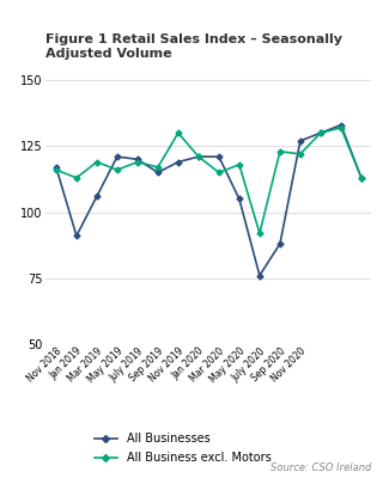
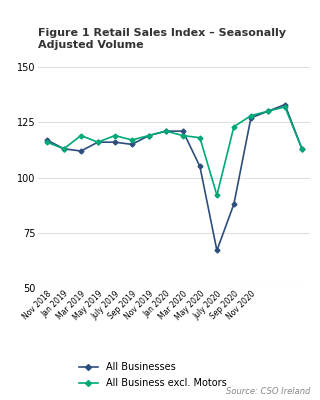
All Businesses/Jan 2019: 91 -> 113
All Businesses/Mar 2019: 106 -> 112
All Businesses/May 2019: 121 -> 116
All Businesses/July 2019: 120 -> 116
All Business excl. Motors/Nov 2019: 130 -> 119
All Business excl. Motors/Mar 2020: 115 -> 119
All Businesses/July 2020: 76 -> 67
All Business excl. Motors/Nov 2020: 122 -> 128
